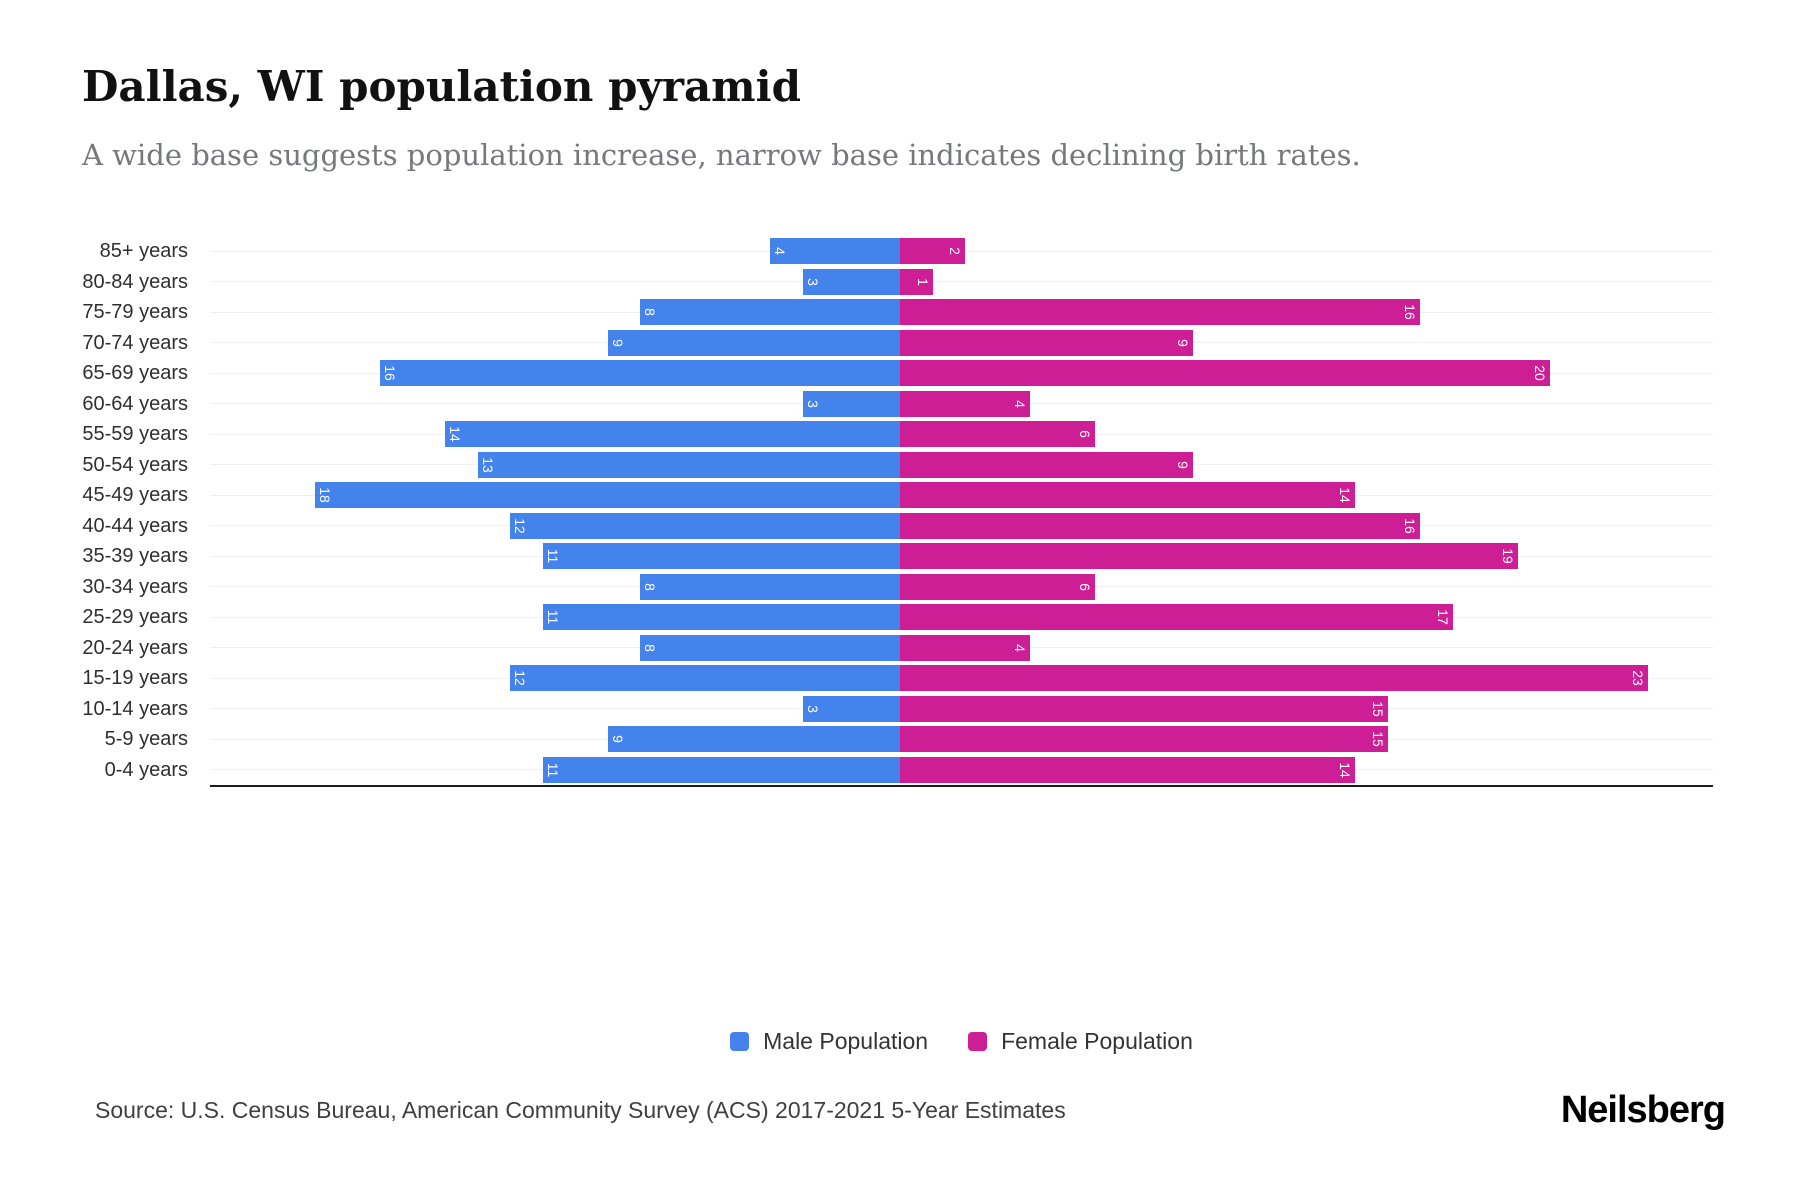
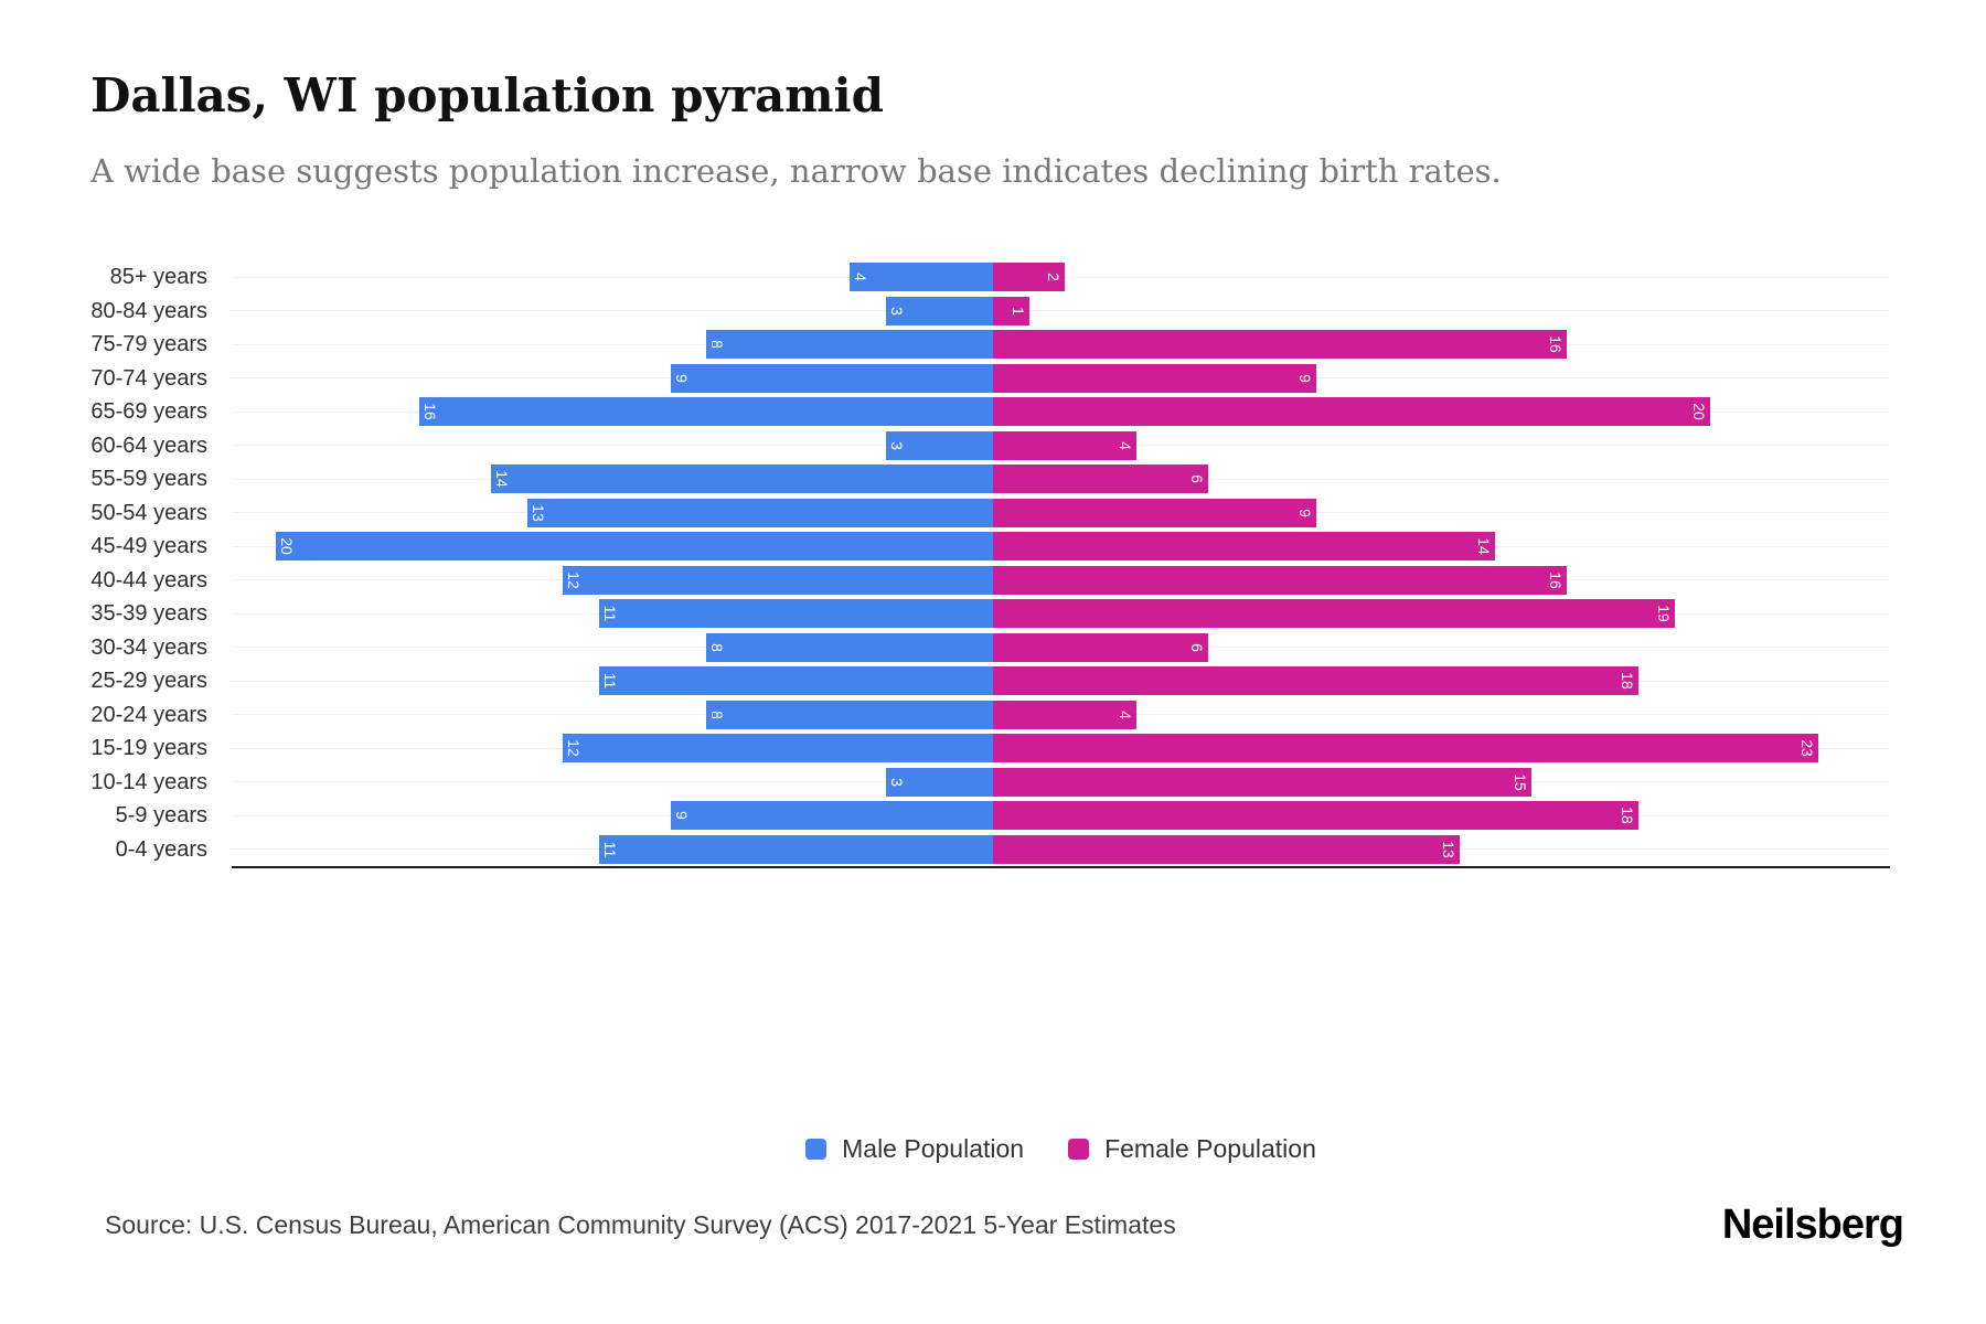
Male Population/45-49 years: 18 -> 20
Female Population/25-29 years: 17 -> 18
Female Population/5-9 years: 15 -> 18
Female Population/0-4 years: 14 -> 13
